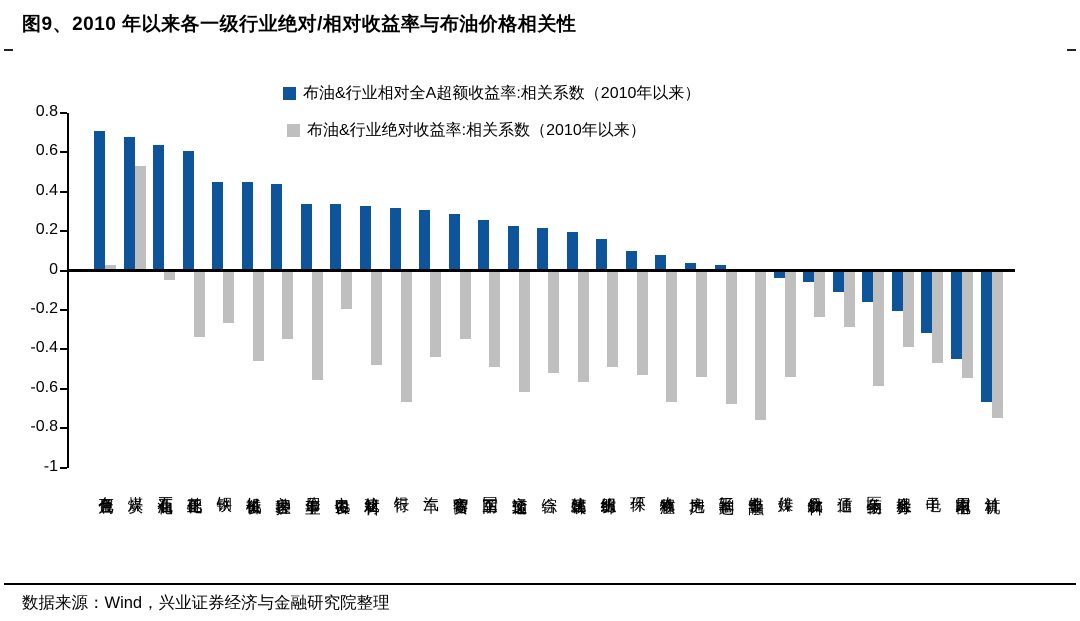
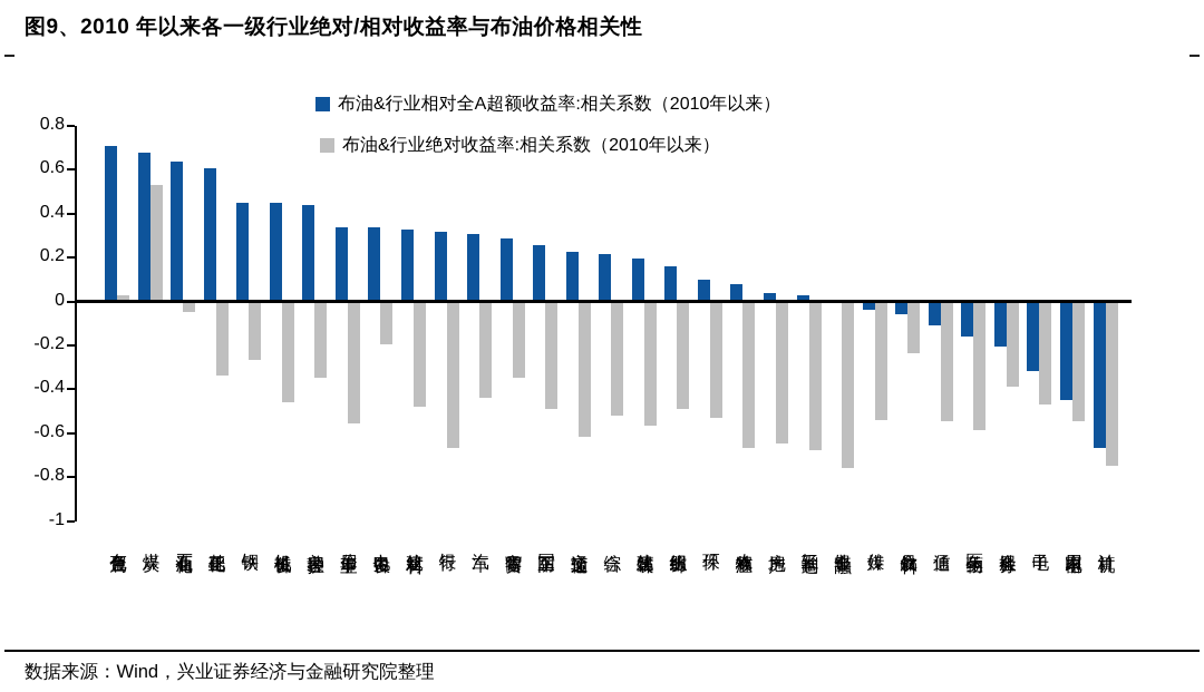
布油&行业绝对收益率:相关系数（2010年以来）/房地产: -0.53 -> -0.64
布油&行业绝对收益率:相关系数（2010年以来）/通信: -0.28 -> -0.54
